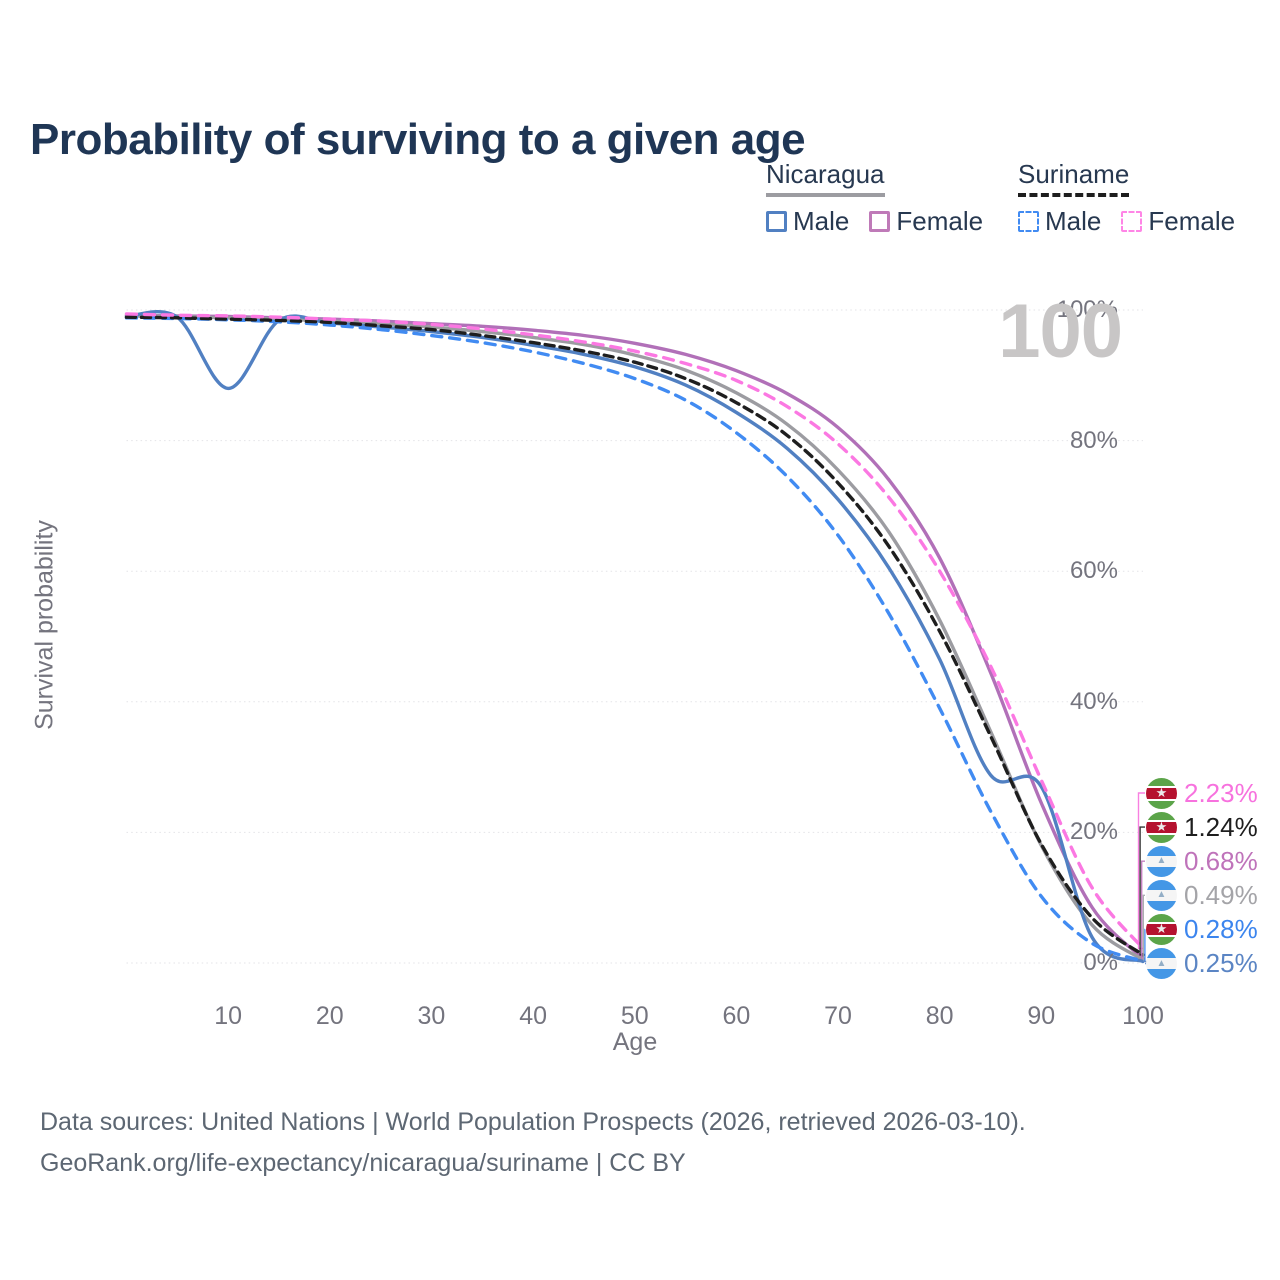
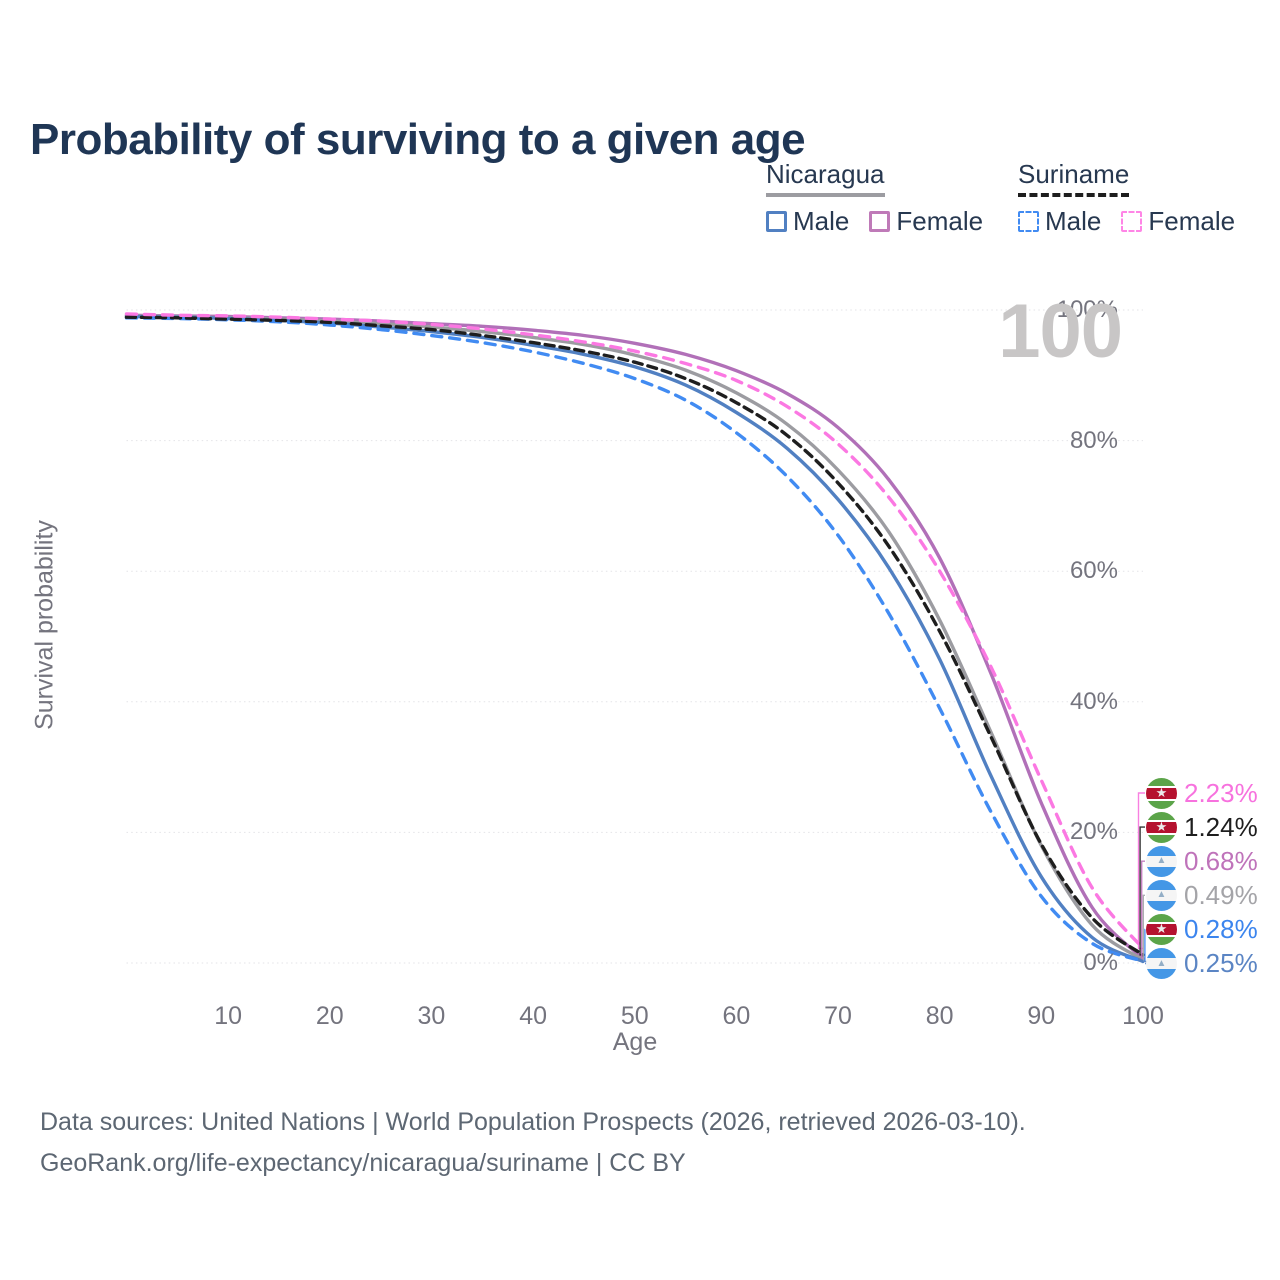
Nicaragua Male/10: 88% -> 99%
Nicaragua Male/90: 27% -> 13%
